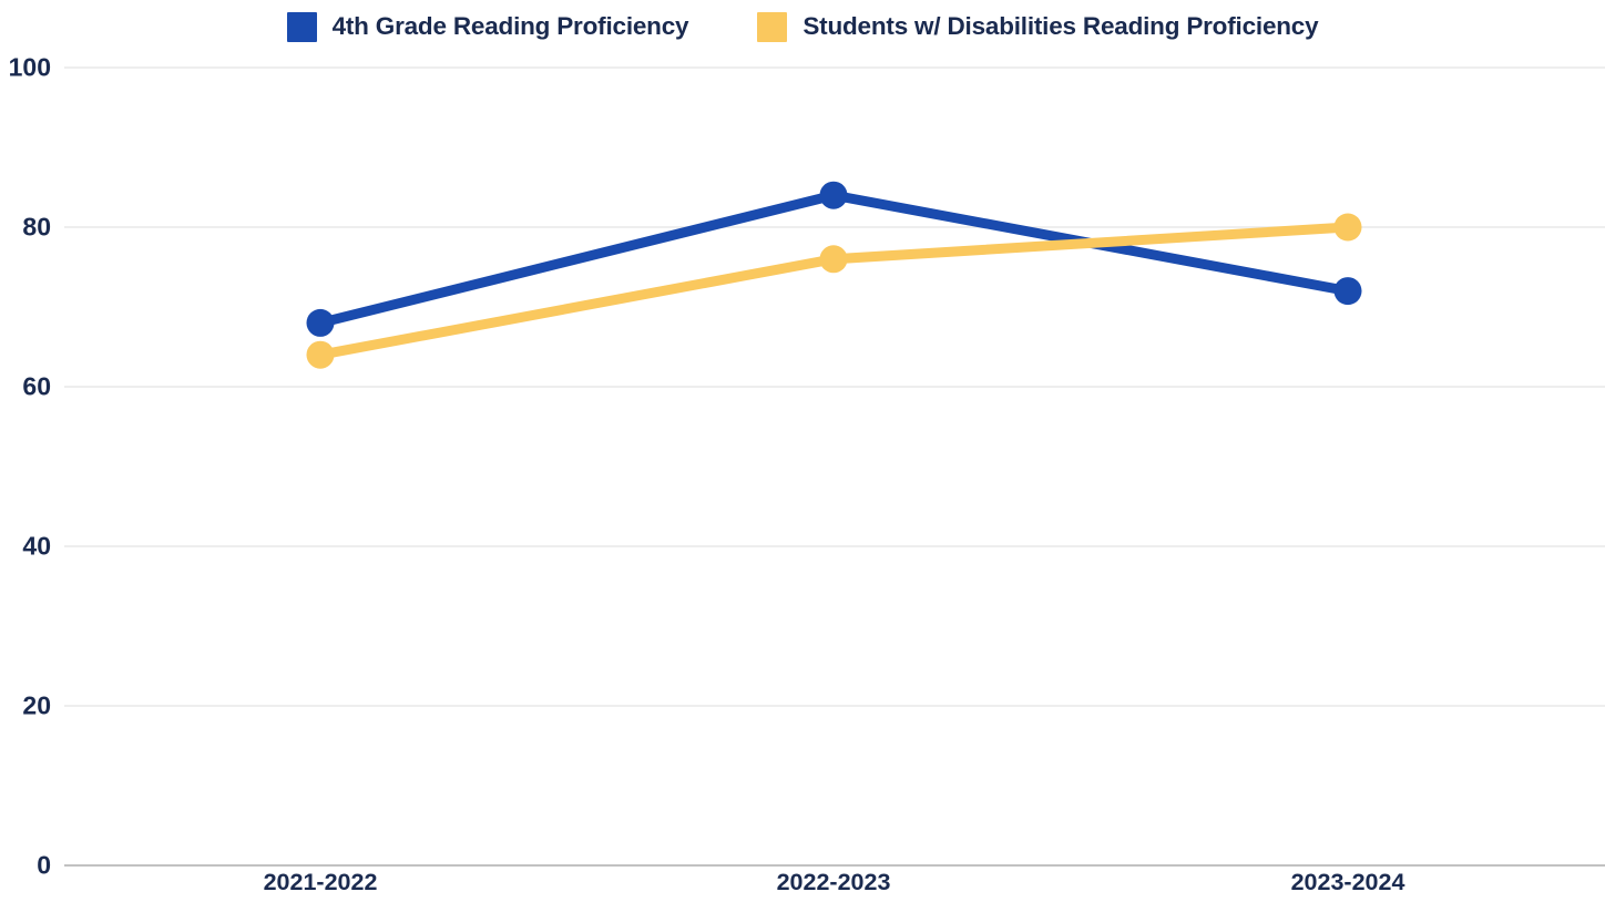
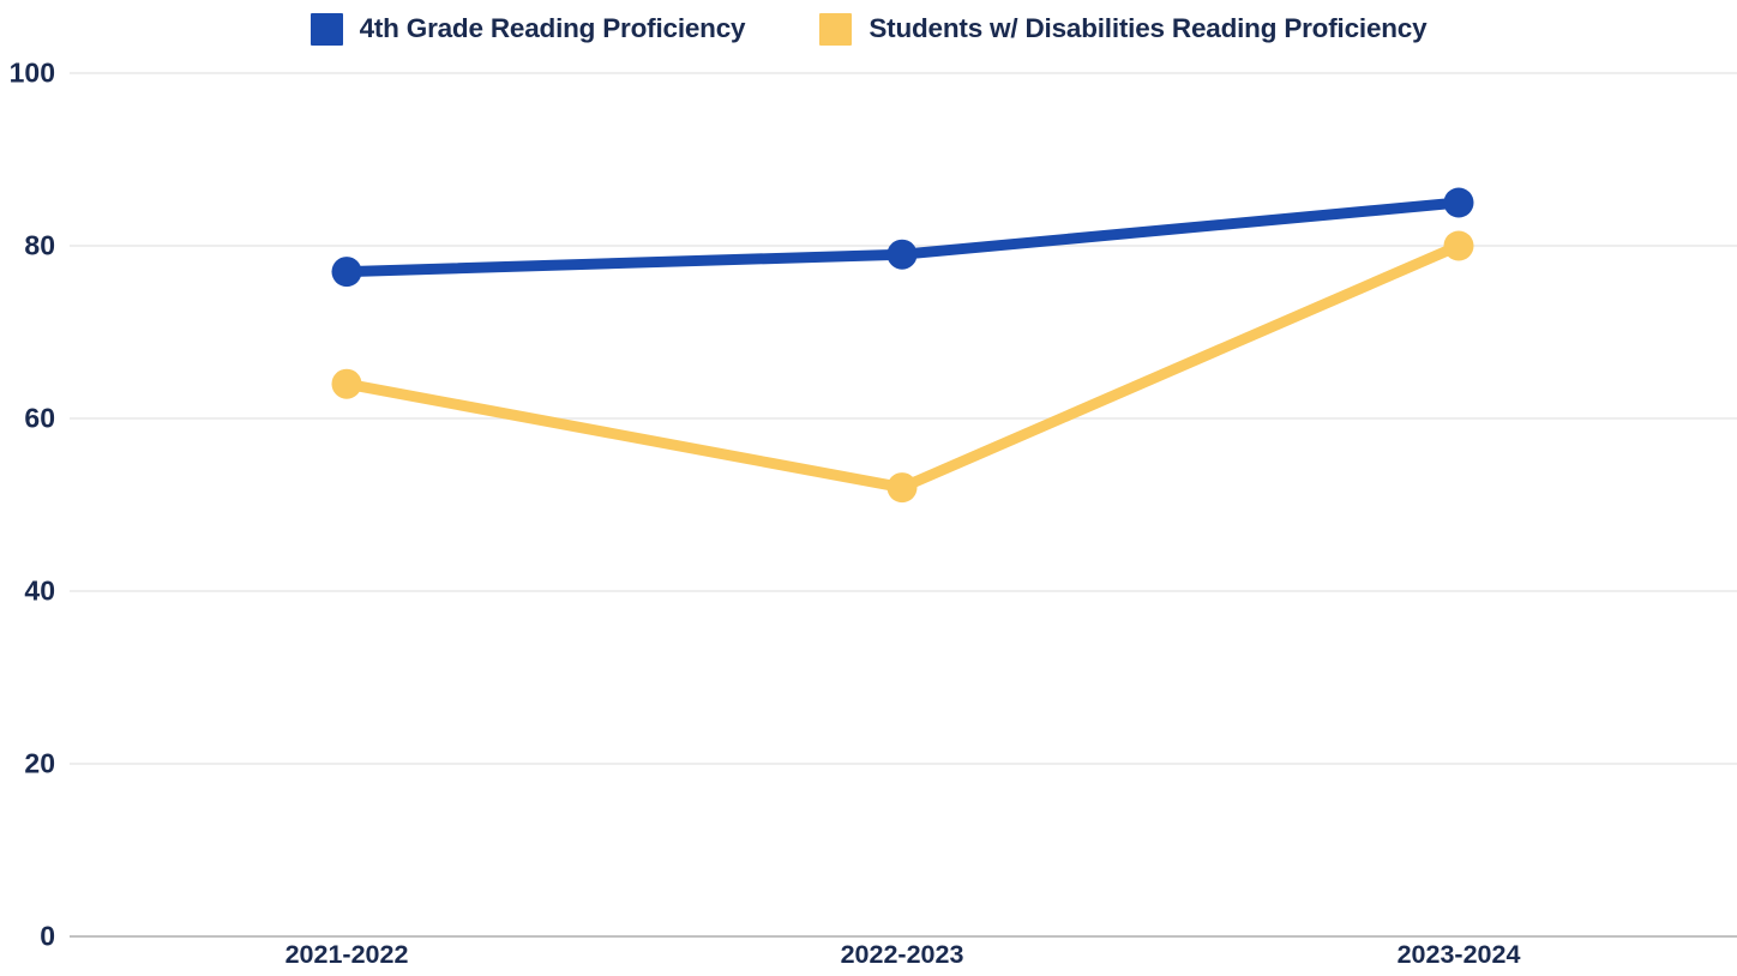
4th Grade Reading Proficiency/2021-2022: 68 -> 77
4th Grade Reading Proficiency/2022-2023: 84 -> 79
Students w/ Disabilities Reading Proficiency/2022-2023: 76 -> 52
4th Grade Reading Proficiency/2023-2024: 72 -> 85
